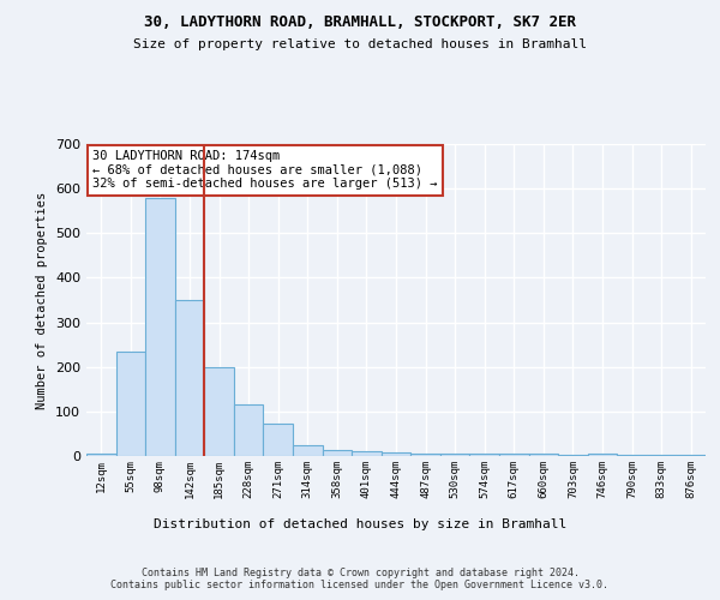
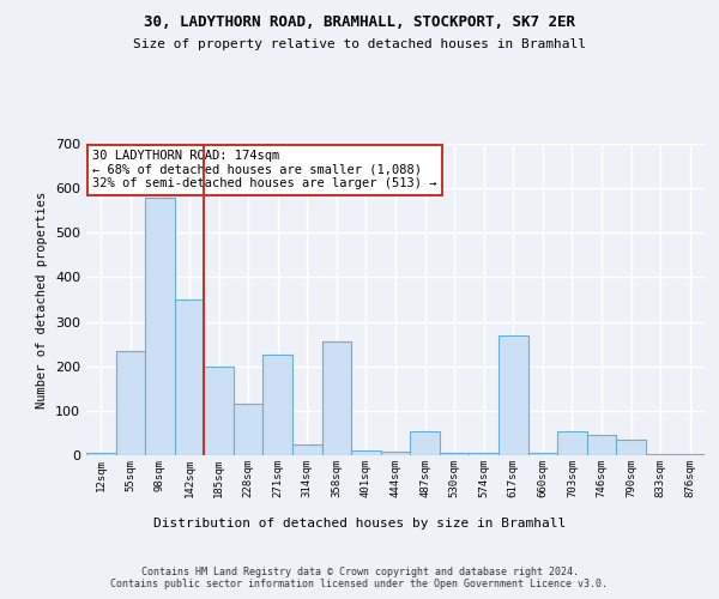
271sqm: 72 -> 225
358sqm: 13 -> 255
487sqm: 5 -> 55
617sqm: 5 -> 270
703sqm: 3 -> 55
746sqm: 5 -> 45
790sqm: 3 -> 35
